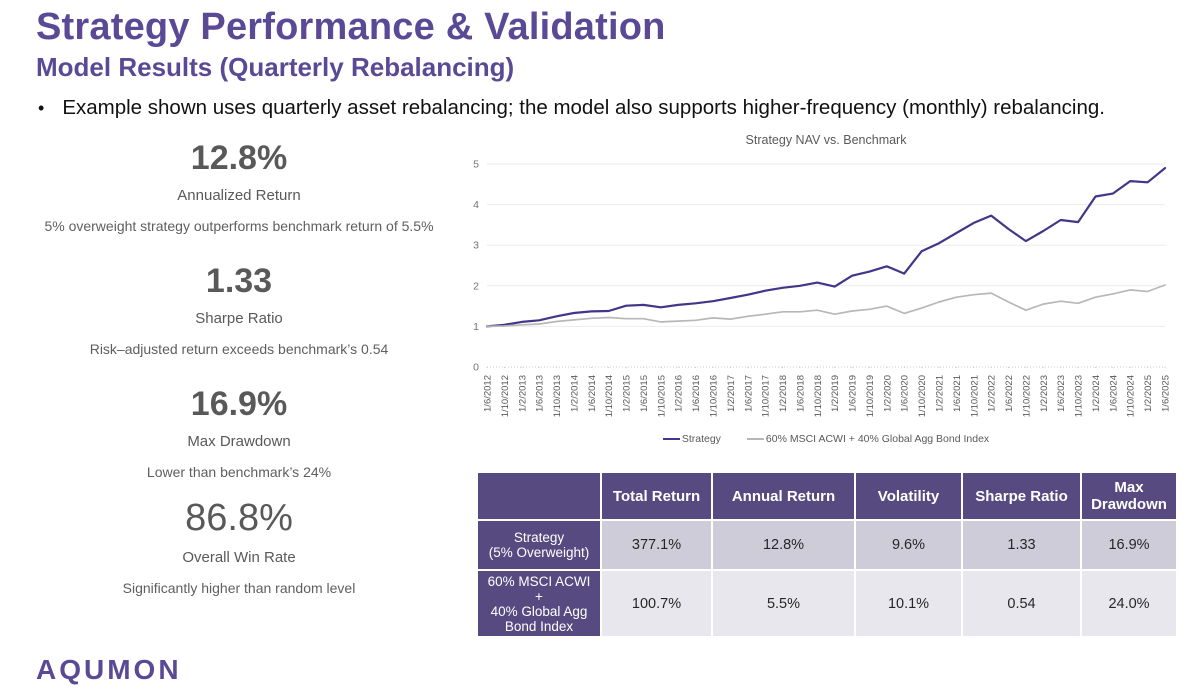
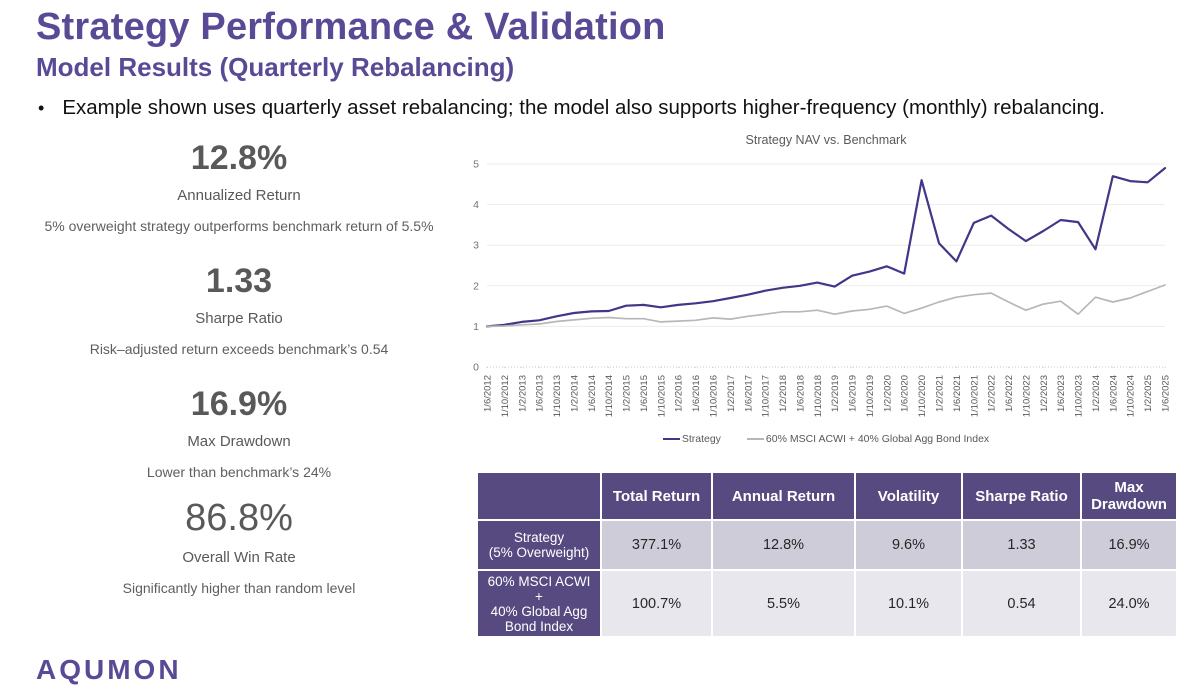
Strategy/1/10/2020: 2.9 -> 4.6
Strategy/1/6/2021: 3.3 -> 2.6
60% MSCI ACWI + 40% Global Agg Bond Index/1/10/2023: 1.6 -> 1.3
Strategy/1/2/2024: 4.2 -> 2.9
Strategy/1/6/2024: 4.3 -> 4.7
60% MSCI ACWI + 40% Global Agg Bond Index/1/6/2024: 1.8 -> 1.6
60% MSCI ACWI + 40% Global Agg Bond Index/1/10/2024: 1.9 -> 1.7
